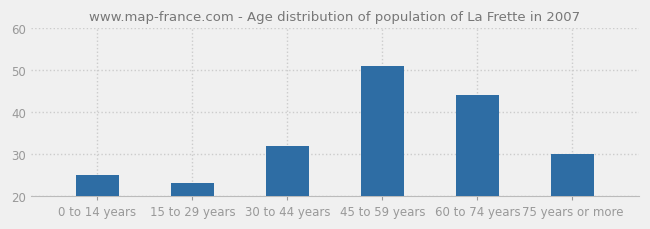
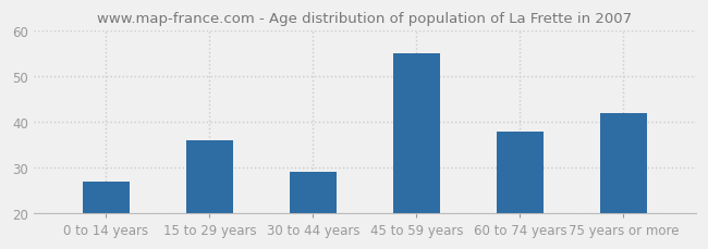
0 to 14 years: 25 -> 27
15 to 29 years: 23 -> 36
30 to 44 years: 32 -> 29
45 to 59 years: 51 -> 55
60 to 74 years: 44 -> 38
75 years or more: 30 -> 42
